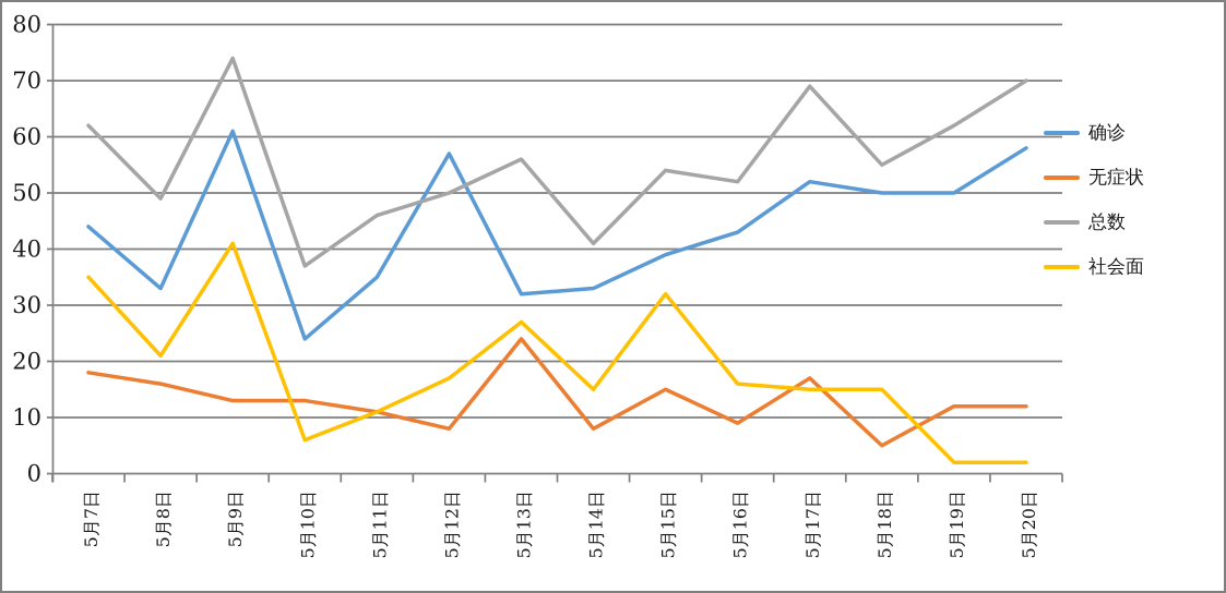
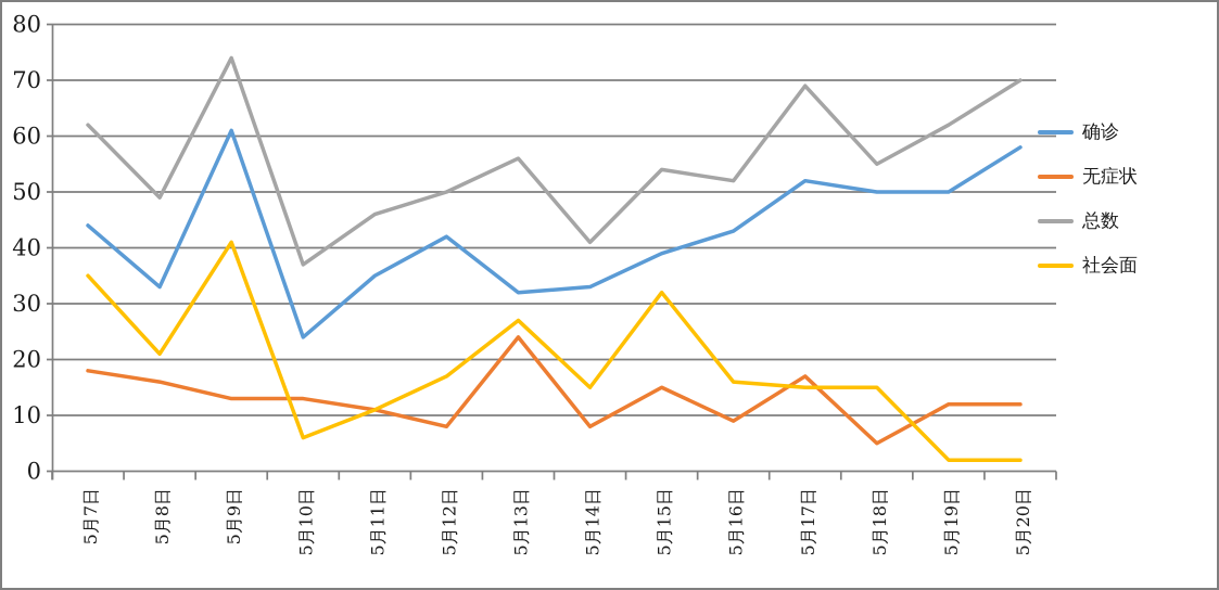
确诊/5月12日: 57 -> 42
